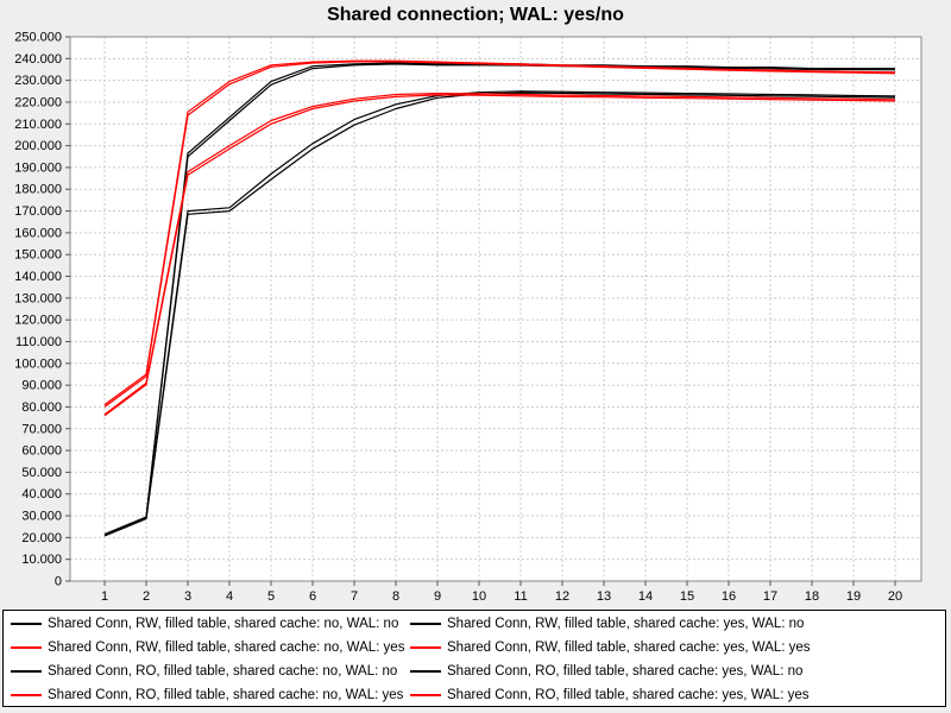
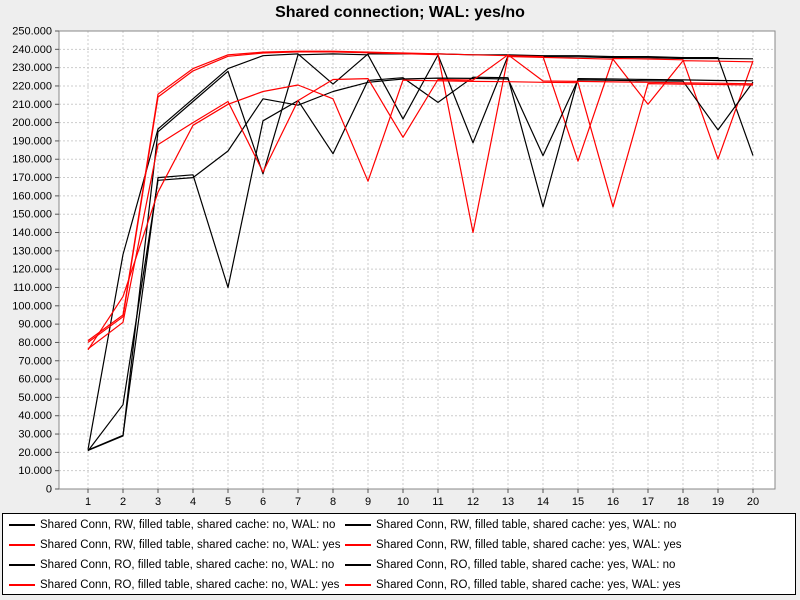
Shared Conn, RW, filled table, shared cache: no, WAL: no/2: 30000 -> 128000
Shared Conn, RO, filled table, shared cache: yes, WAL: no/2: 29000 -> 46000
Shared Conn, RO, filled table, shared cache: yes, WAL: yes/2: 90000 -> 105000
Shared Conn, RO, filled table, shared cache: yes, WAL: yes/3: 186000 -> 162000
Shared Conn, RO, filled table, shared cache: no, WAL: no/5: 187000 -> 110000
Shared Conn, RW, filled table, shared cache: yes, WAL: no/6: 236000 -> 172000
Shared Conn, RO, filled table, shared cache: yes, WAL: no/6: 198000 -> 213000
Shared Conn, RO, filled table, shared cache: no, WAL: yes/6: 218000 -> 173000
Shared Conn, RO, filled table, shared cache: no, WAL: yes/7: 222000 -> 212000
Shared Conn, RW, filled table, shared cache: no, WAL: no/8: 238000 -> 221000
Shared Conn, RO, filled table, shared cache: no, WAL: no/8: 219000 -> 183000
Shared Conn, RO, filled table, shared cache: yes, WAL: yes/8: 222000 -> 213000
Shared Conn, RO, filled table, shared cache: yes, WAL: yes/9: 223000 -> 168000
Shared Conn, RW, filled table, shared cache: yes, WAL: no/10: 237000 -> 202000
Shared Conn, RO, filled table, shared cache: no, WAL: yes/10: 224000 -> 192000
Shared Conn, RO, filled table, shared cache: no, WAL: no/11: 225000 -> 211000
Shared Conn, RW, filled table, shared cache: yes, WAL: no/12: 236000 -> 189000
Shared Conn, RW, filled table, shared cache: yes, WAL: yes/12: 237000 -> 140000
Shared Conn, RO, filled table, shared cache: no, WAL: yes/13: 223000 -> 237000
Shared Conn, RO, filled table, shared cache: no, WAL: no/14: 224000 -> 154000
Shared Conn, RO, filled table, shared cache: yes, WAL: no/14: 224000 -> 182000
Shared Conn, RW, filled table, shared cache: no, WAL: yes/15: 236000 -> 179000
Shared Conn, RO, filled table, shared cache: yes, WAL: yes/16: 222000 -> 154000
Shared Conn, RW, filled table, shared cache: yes, WAL: yes/17: 234000 -> 210000
Shared Conn, RW, filled table, shared cache: no, WAL: yes/19: 234000 -> 180000
Shared Conn, RO, filled table, shared cache: yes, WAL: no/19: 222000 -> 196000
Shared Conn, RW, filled table, shared cache: no, WAL: no/20: 236000 -> 182000
